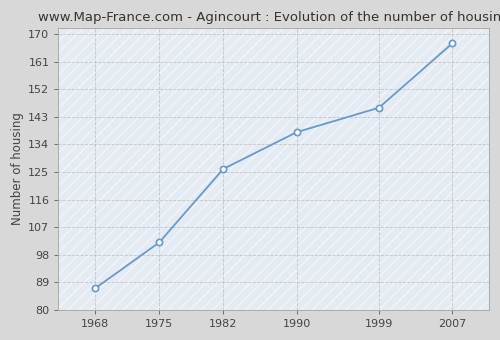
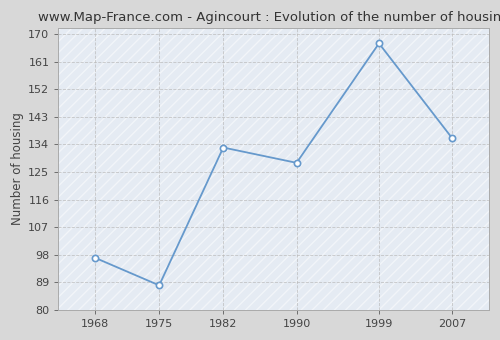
1968: 87 -> 97
1975: 102 -> 88
1982: 126 -> 133
1990: 138 -> 128
1999: 146 -> 167
2007: 167 -> 136
